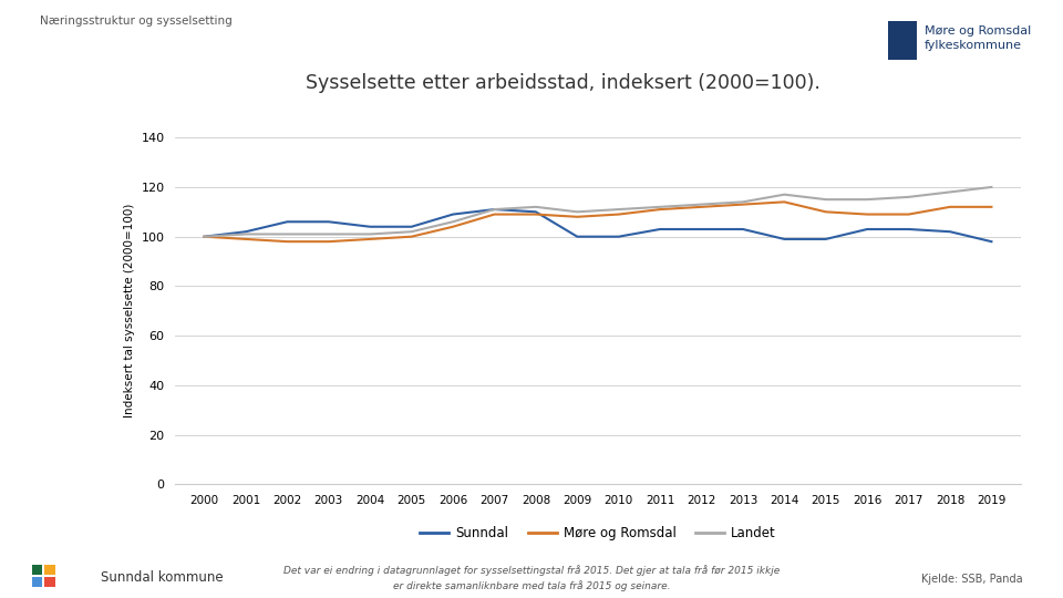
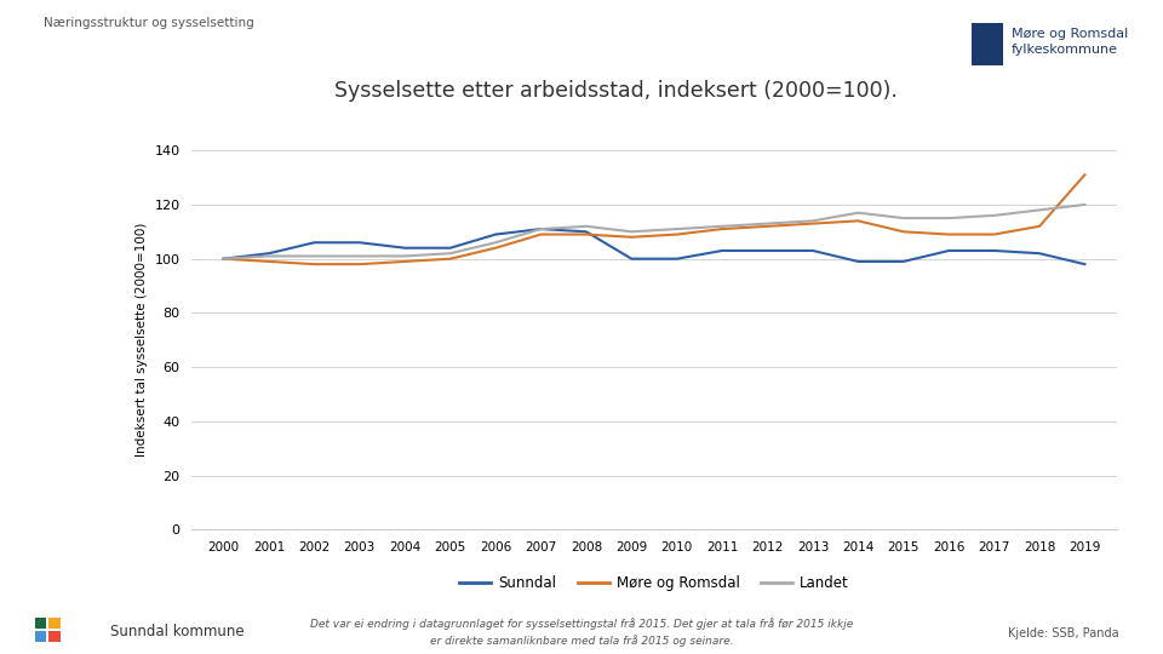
Møre og Romsdal/2019: 112 -> 131
